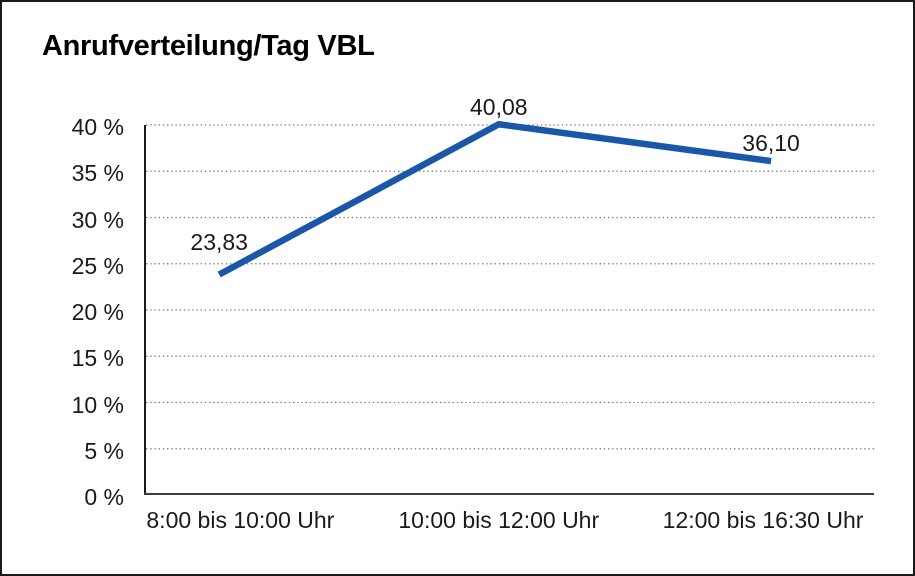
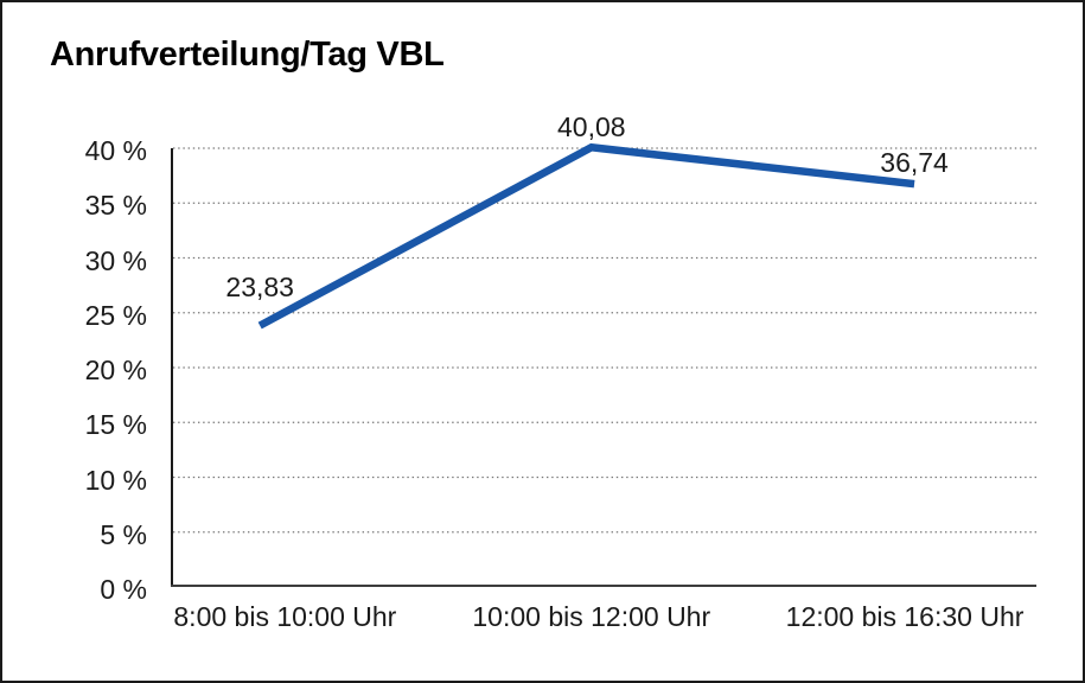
12:00 bis 16:30 Uhr: 36,10 -> 36,74
